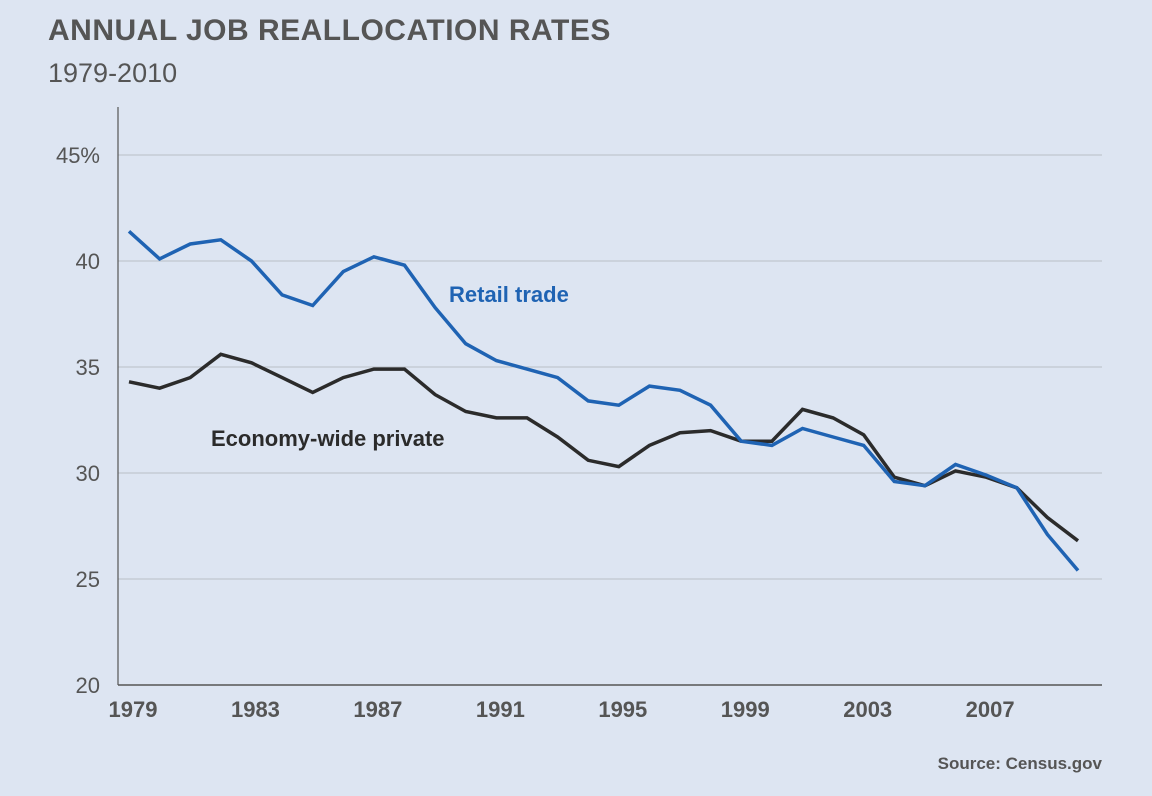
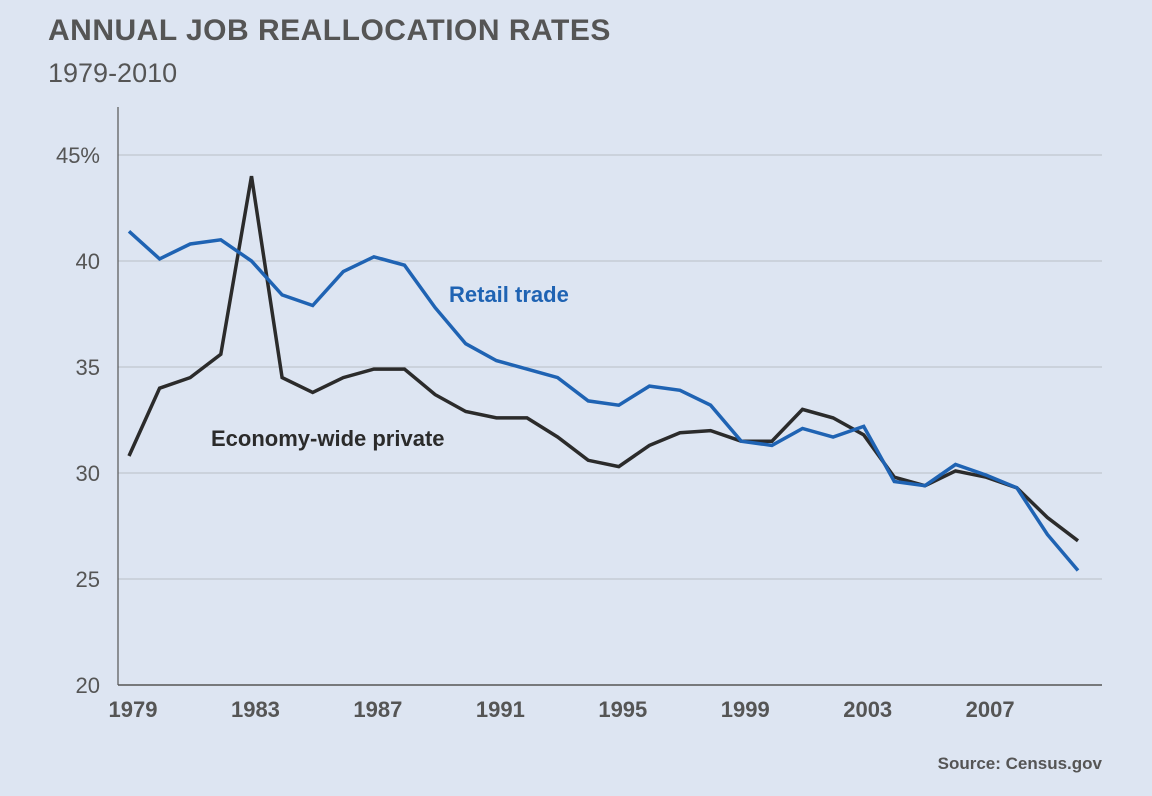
Economy-wide private/1979: 34.3% -> 30.8%
Economy-wide private/1983: 35.2% -> 44.0%
Retail trade/2003: 31.3% -> 32.2%
